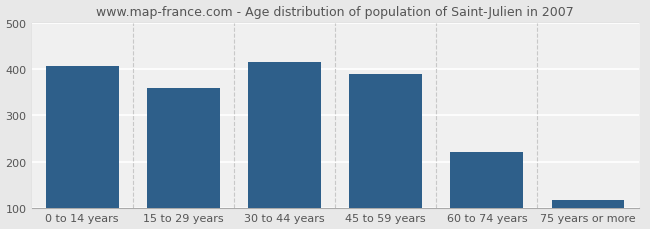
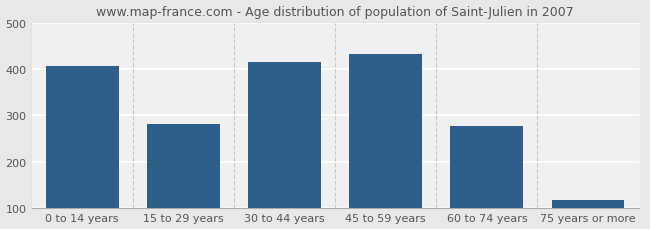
15 to 29 years: 360 -> 281
45 to 59 years: 390 -> 432
60 to 74 years: 220 -> 277
